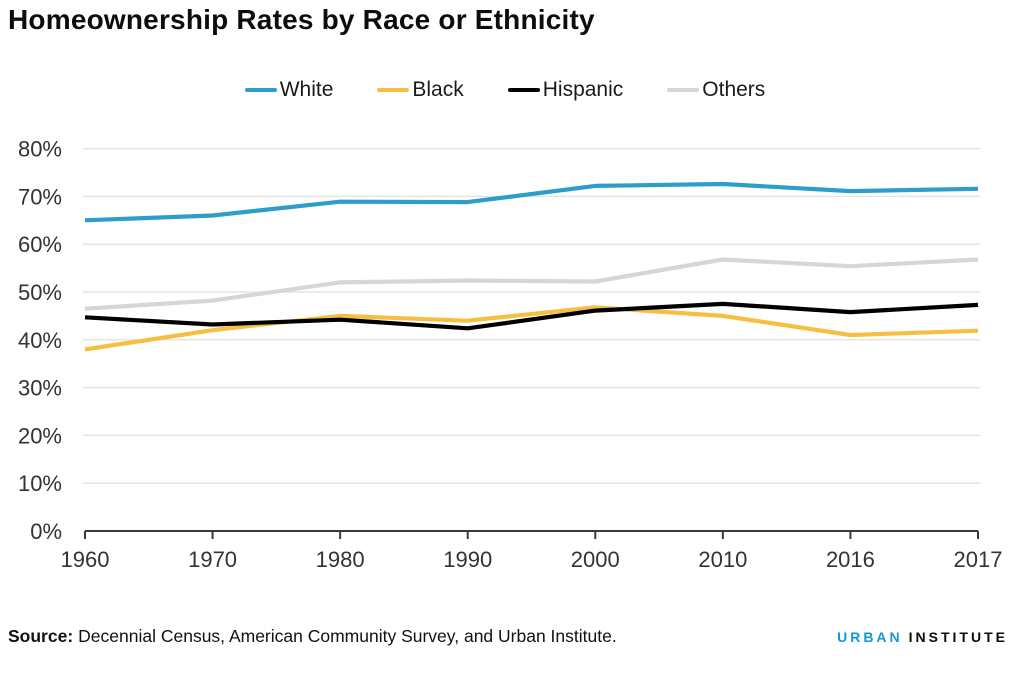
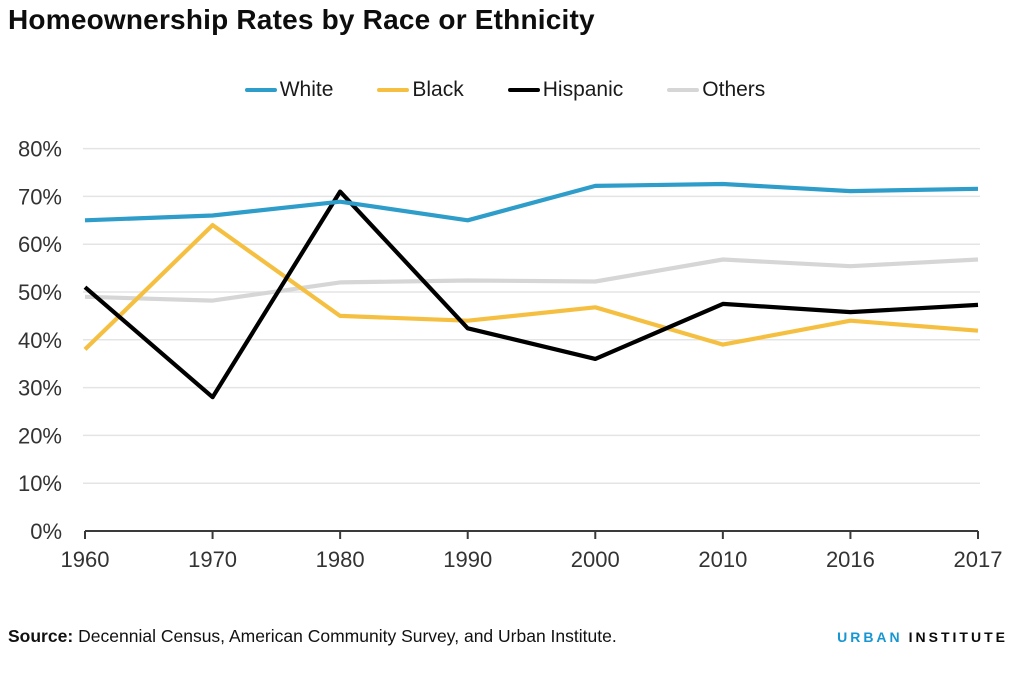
Hispanic/1960: 45% -> 51%
Others/1960: 46% -> 49%
Black/1970: 42% -> 64%
Hispanic/1970: 43% -> 28%
Hispanic/1980: 44% -> 71%
White/1990: 69% -> 65%
Hispanic/2000: 46% -> 36%
Black/2010: 45% -> 39%
Black/2016: 41% -> 44%
